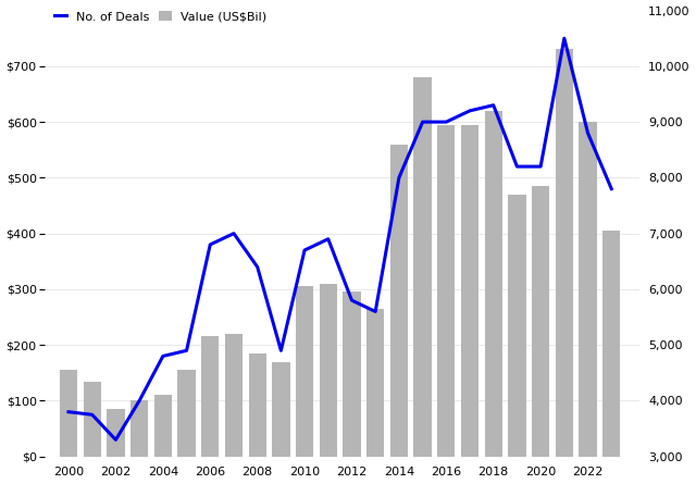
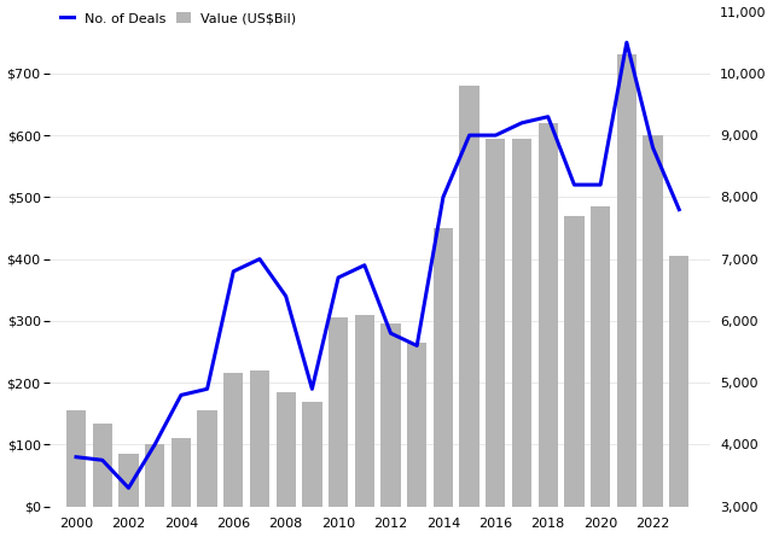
Value (US$Bil)/2014: $560 -> $450
